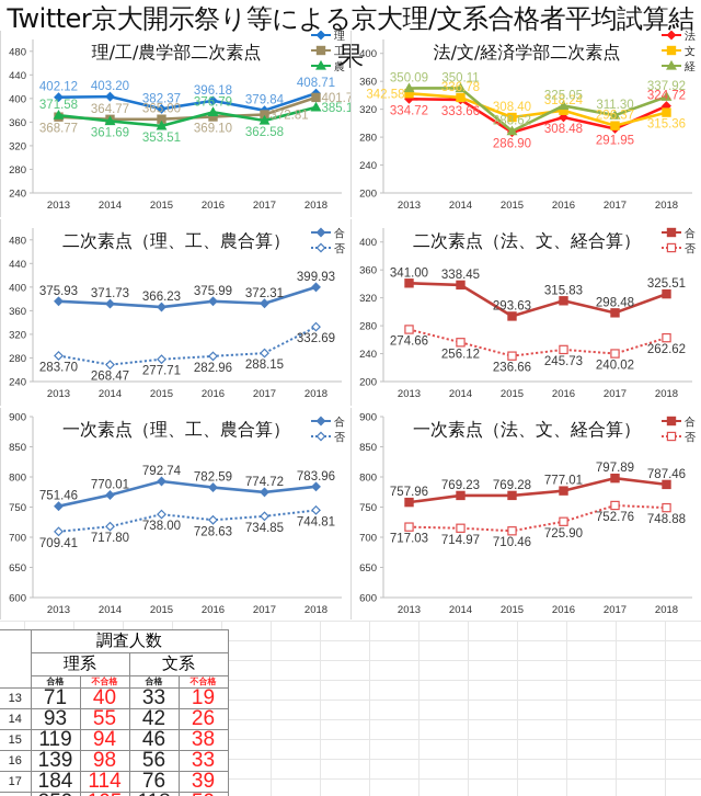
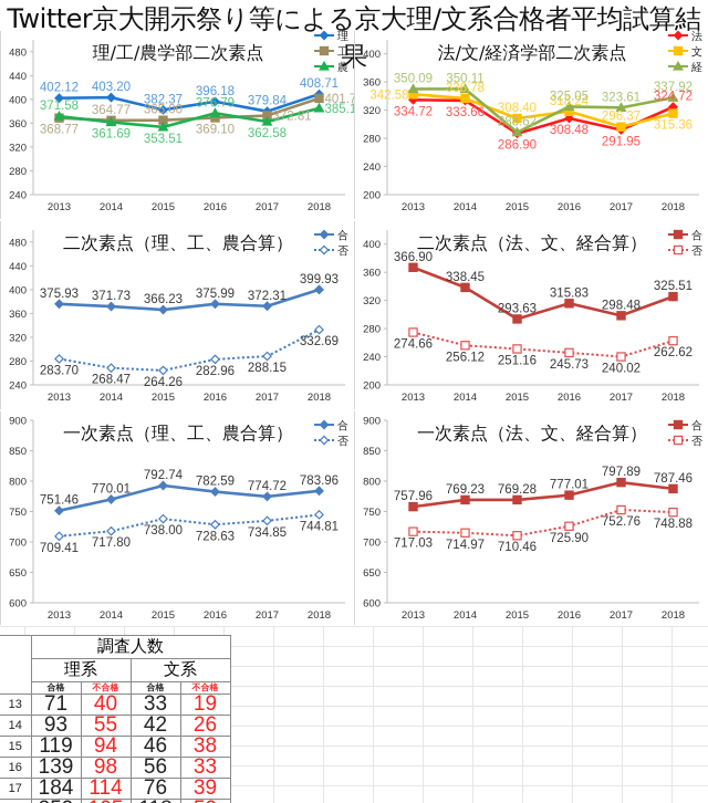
法/文/経済学部二次素点/経/2017: 311.30 -> 323.61
二次素点（理、工、農合算）/否/2015: 277.71 -> 264.26
二次素点（法、文、経合算）/合/2013: 341.00 -> 366.90
二次素点（法、文、経合算）/否/2015: 236.66 -> 251.16
